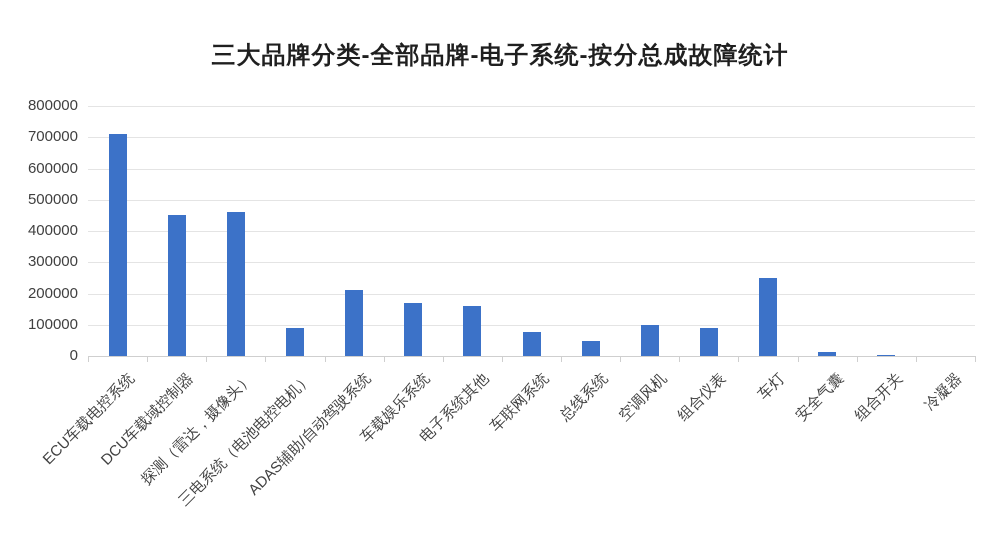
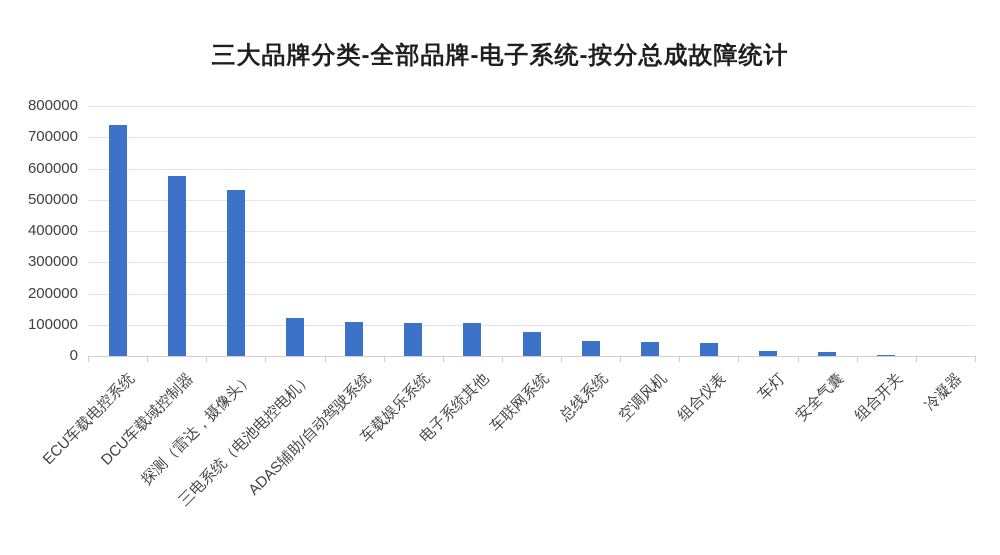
ECU车载电控系统: 710000 -> 740000
DCU车载域控制器: 450000 -> 580000
探测（雷达，摄像头）: 460000 -> 530000
三电系统（电池电控电机）: 90000 -> 120000
ADAS辅助/自动驾驶系统: 210000 -> 110000
车载娱乐系统: 170000 -> 110000
电子系统其他: 160000 -> 100000
空调风机: 100000 -> 50000
组合仪表: 90000 -> 40000
车灯: 250000 -> 20000
